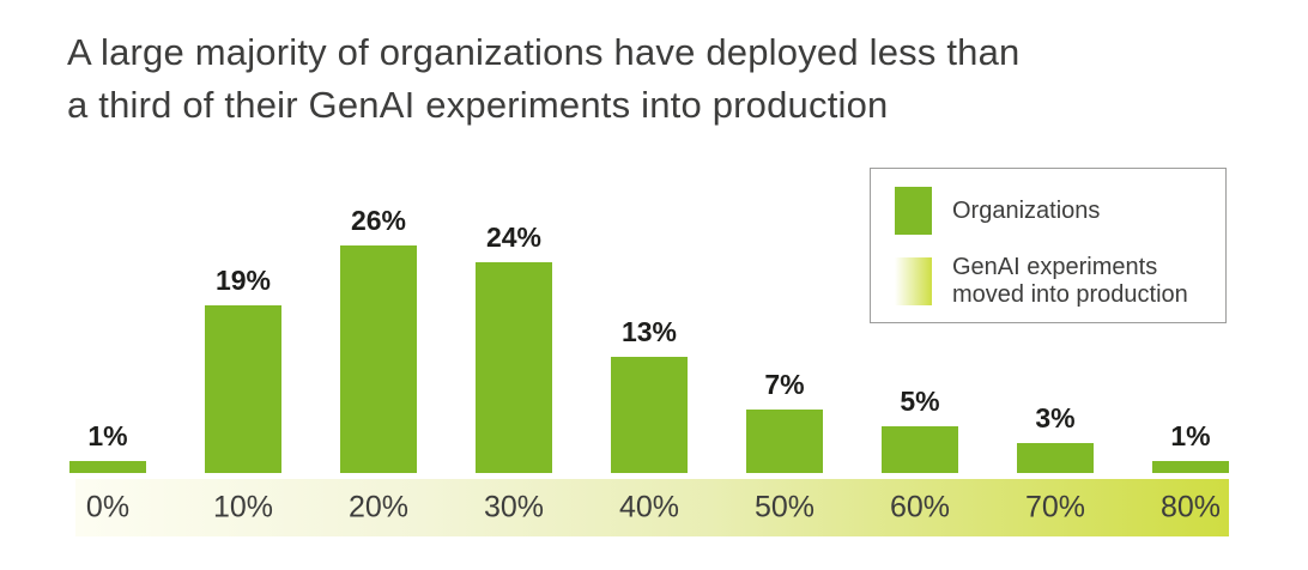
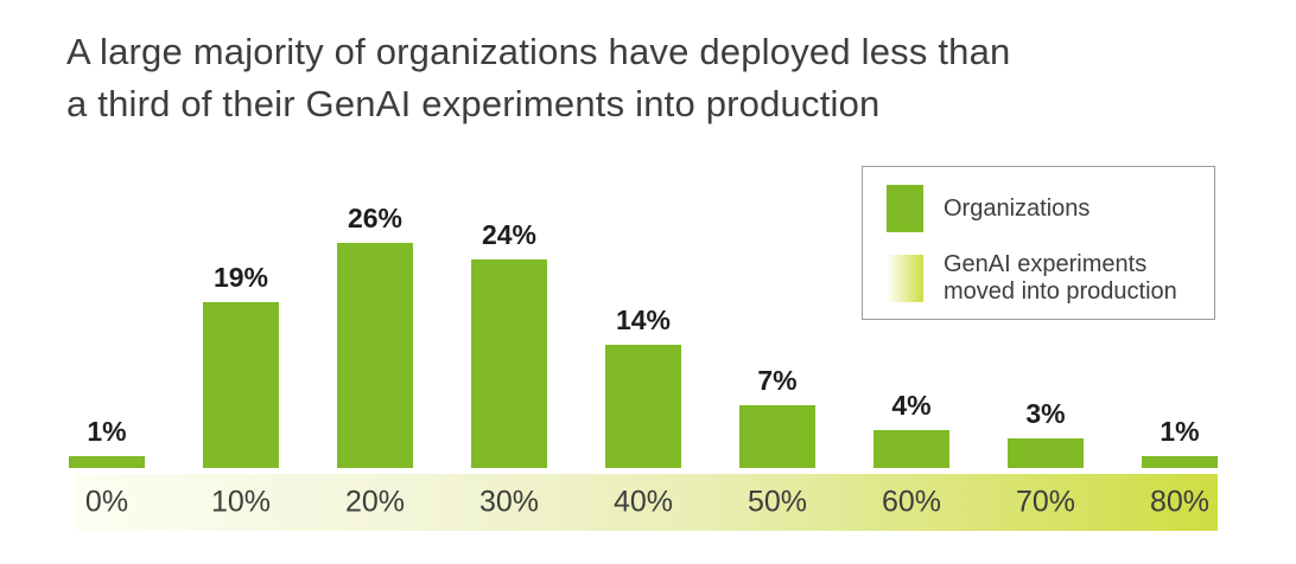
40%: 13% -> 14%
60%: 5% -> 4%
